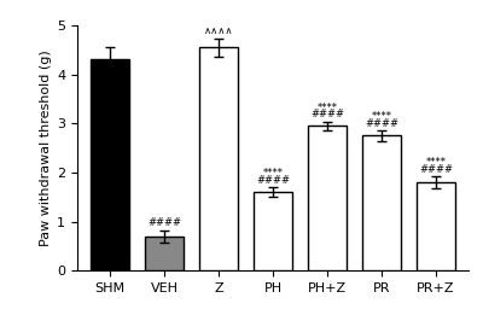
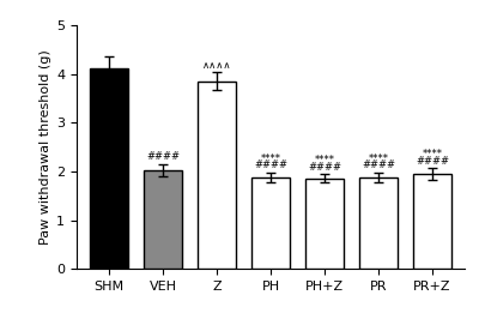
SHM: 4.30 -> 4.12
VEH: 0.70 -> 2.03
Z: 4.55 -> 3.85
PH: 1.60 -> 1.88
PH+Z: 2.95 -> 1.86
PR: 2.75 -> 1.88
PR+Z: 1.80 -> 1.95
